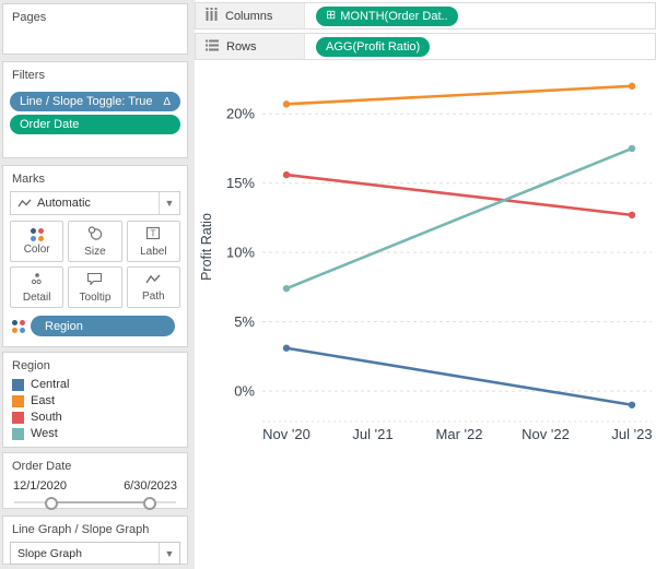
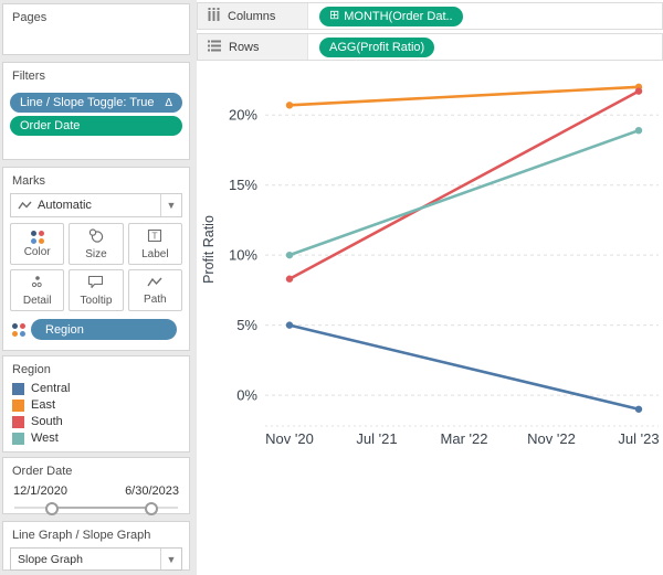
Central/Nov '20: 3.1% -> 5.0%
South/Nov '20: 15.6% -> 8.3%
West/Nov '20: 7.4% -> 10.0%
South/Jul '23: 12.7% -> 21.7%
West/Jul '23: 17.5% -> 18.9%
